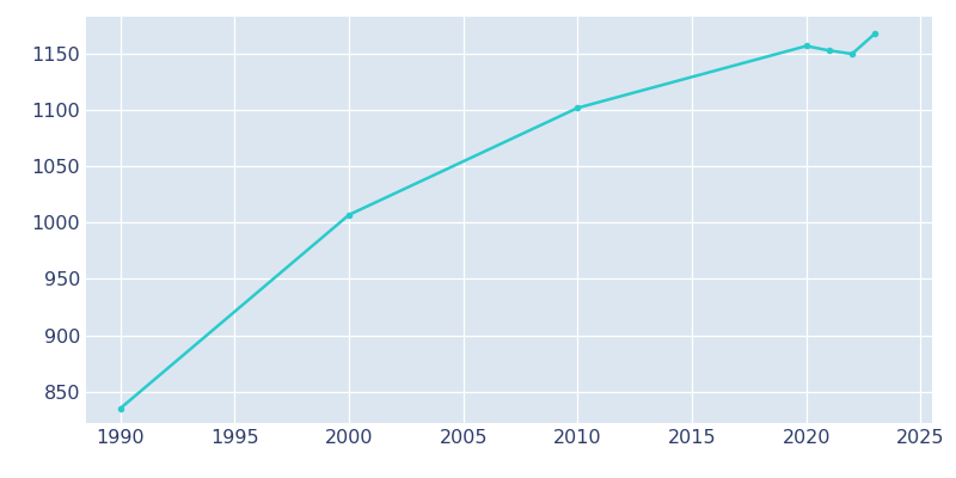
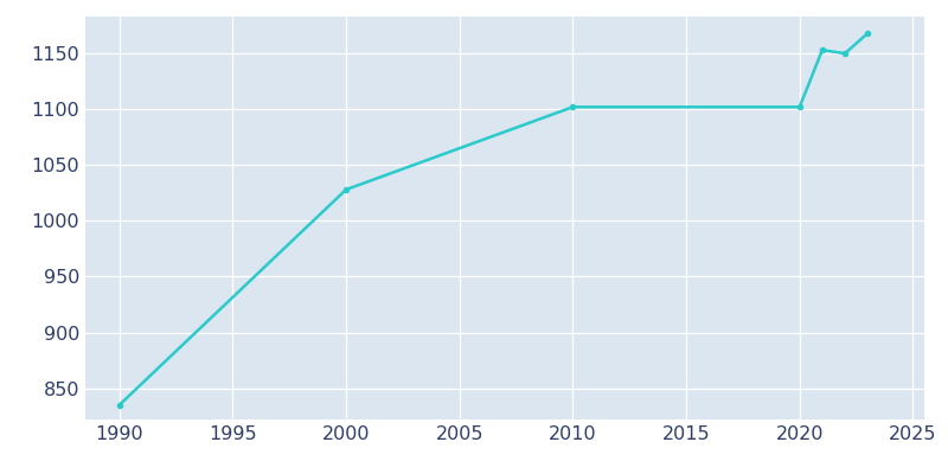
2000: 1007 -> 1028
2020: 1157 -> 1102
